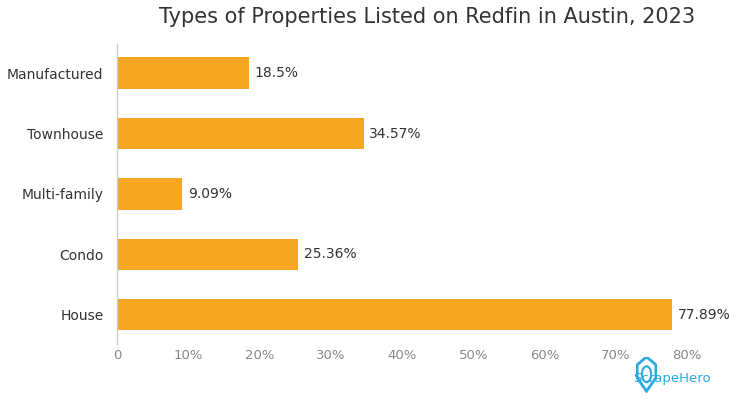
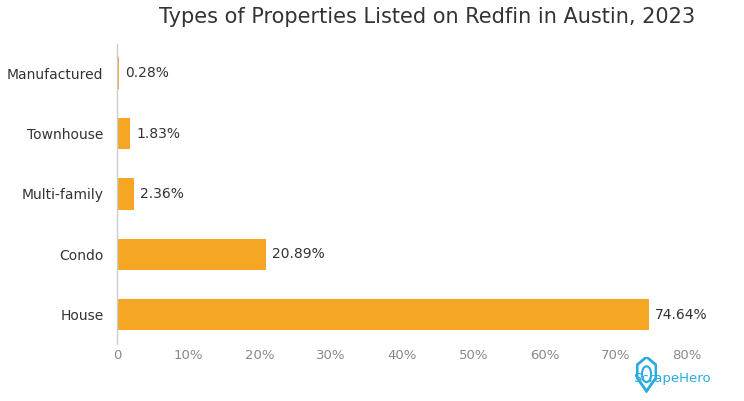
Manufactured: 18.5% -> 0.28%
Townhouse: 34.57% -> 1.83%
Multi-family: 9.09% -> 2.36%
Condo: 25.36% -> 20.89%
House: 77.89% -> 74.64%
